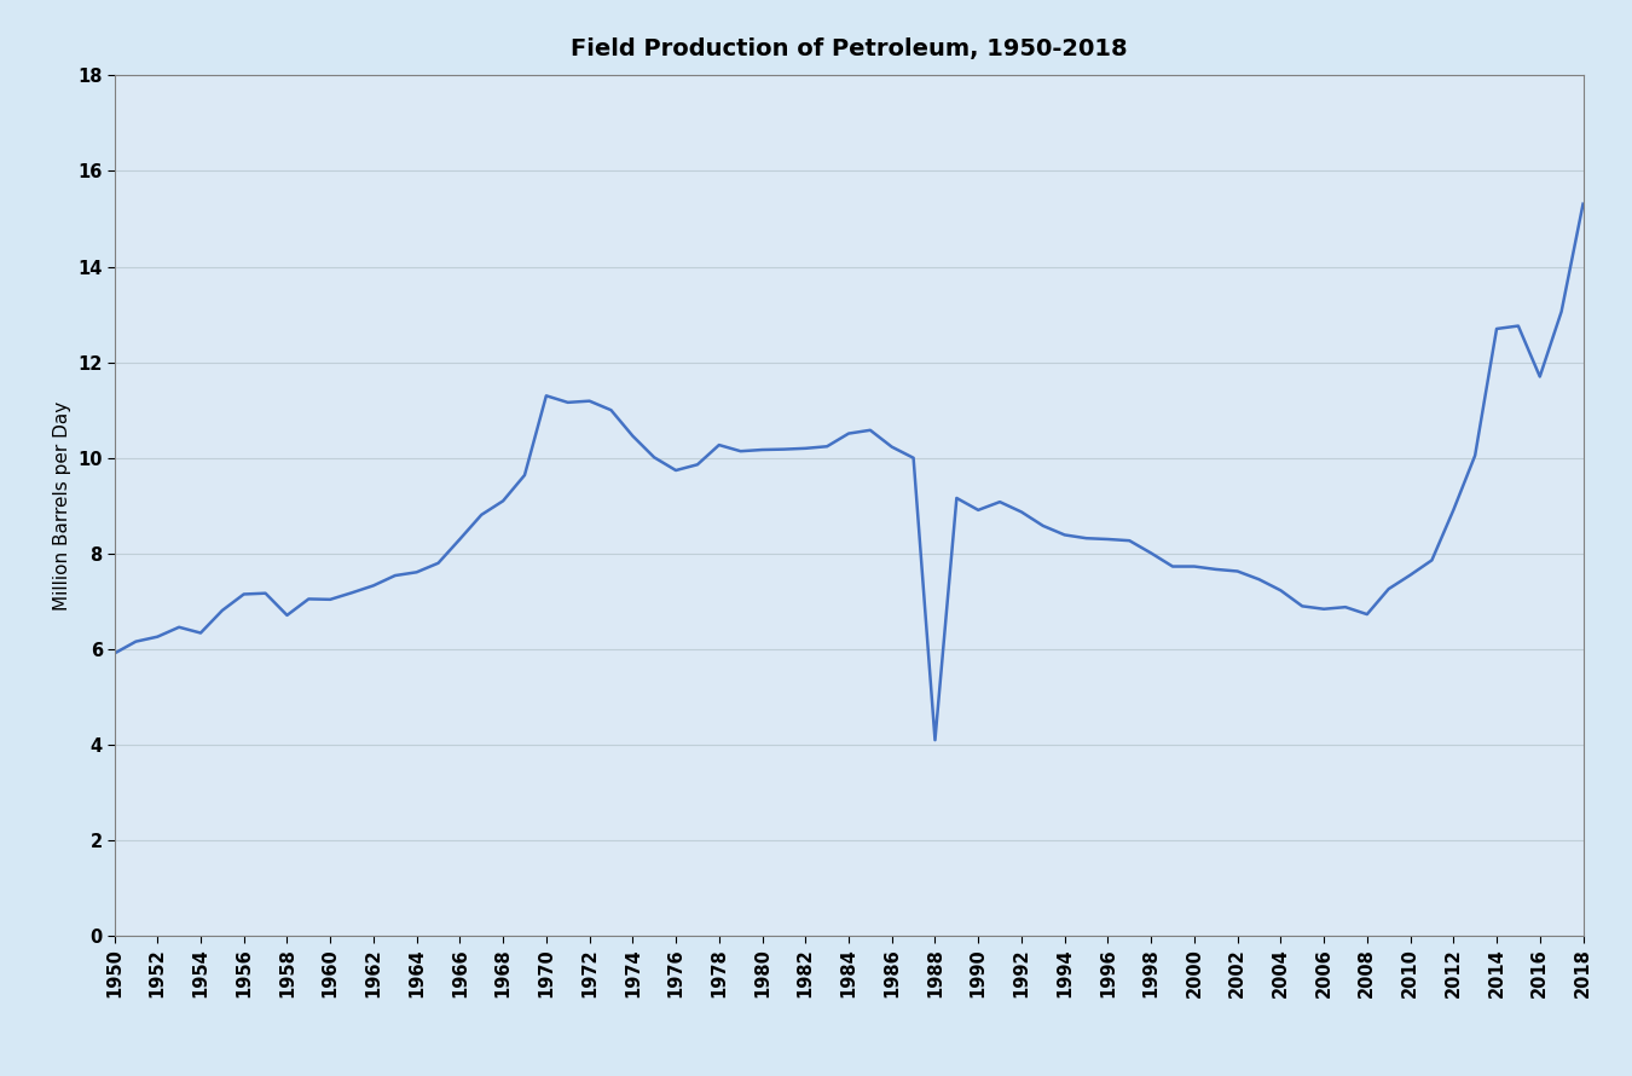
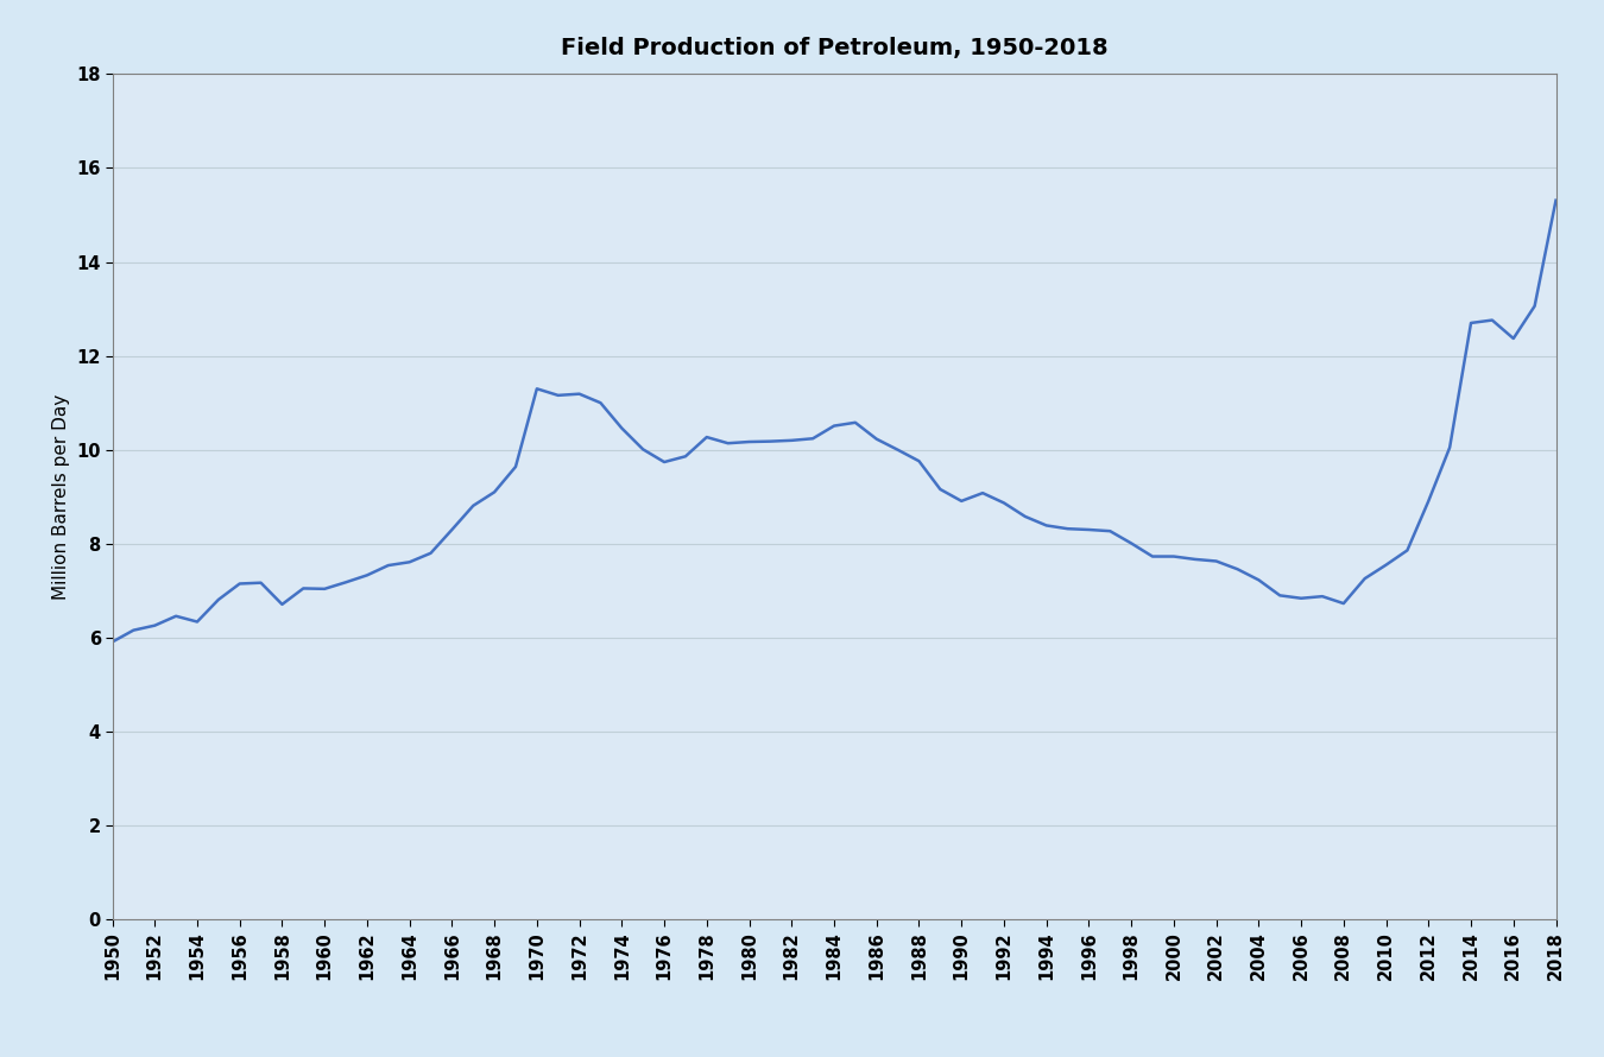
1988: 4.10 -> 9.76
2016: 11.70 -> 12.37
